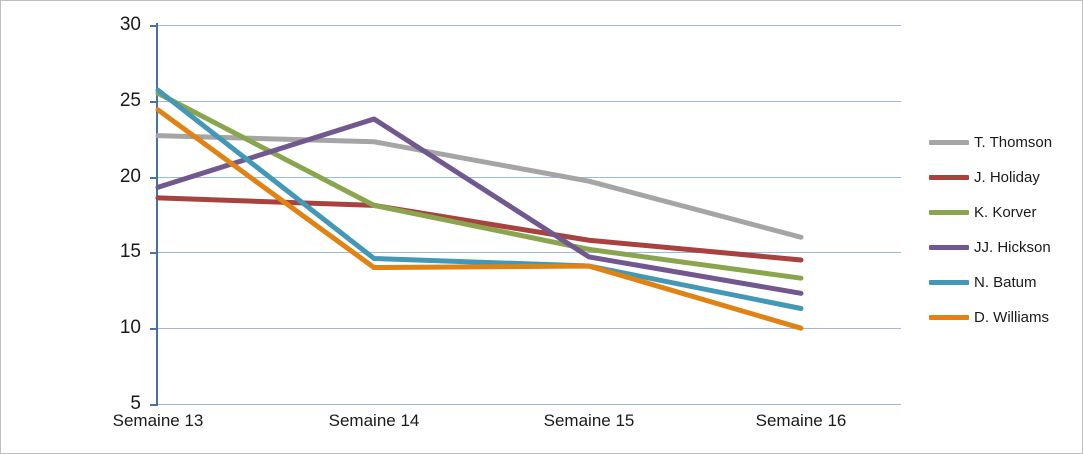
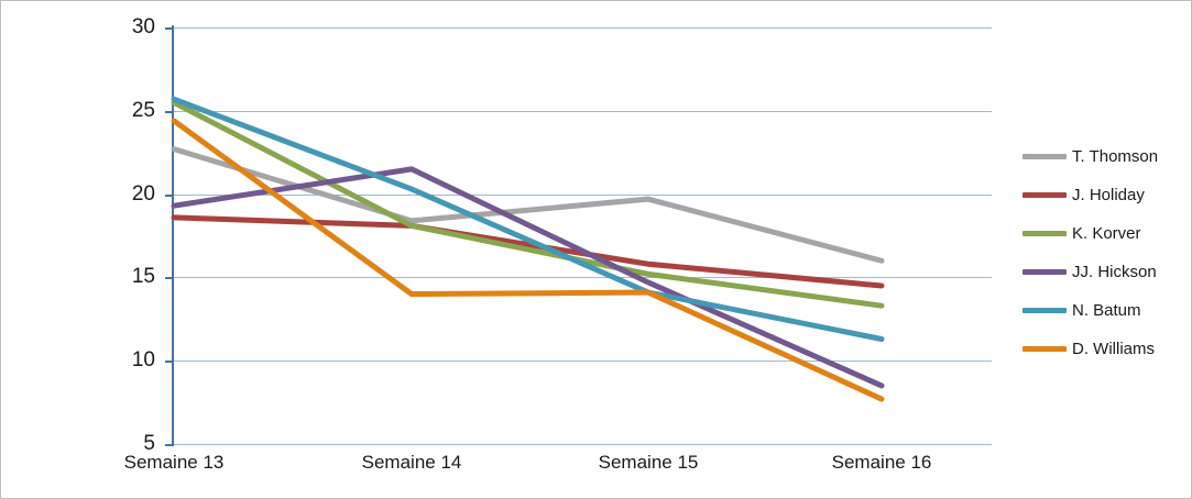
T. Thomson/Semaine 14: 22.3 -> 18.4
JJ. Hickson/Semaine 14: 23.8 -> 21.5
N. Batum/Semaine 14: 14.6 -> 20.3
JJ. Hickson/Semaine 16: 12.3 -> 8.5
D. Williams/Semaine 16: 10.0 -> 7.7
